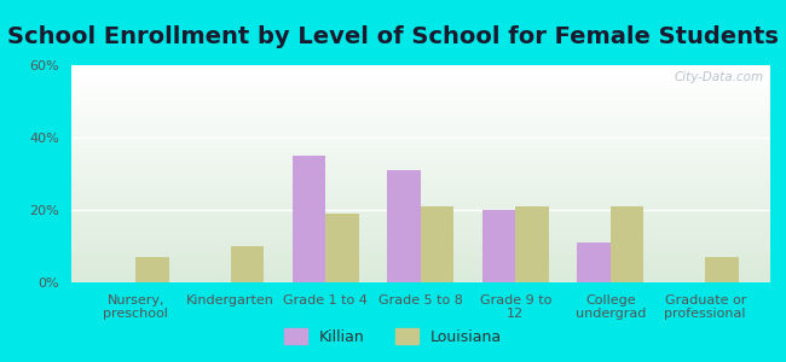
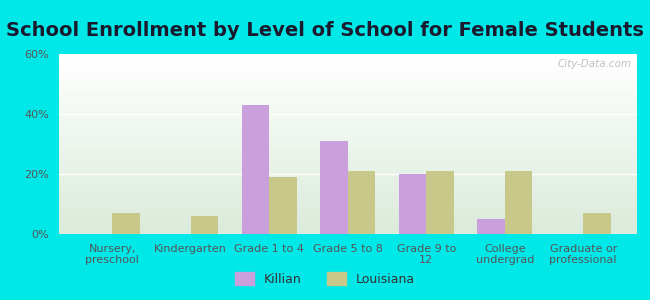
Louisiana/Kindergarten: 10% -> 6%
Killian/Grade 1 to 4: 35% -> 43%
Killian/College undergrad: 11% -> 5%
